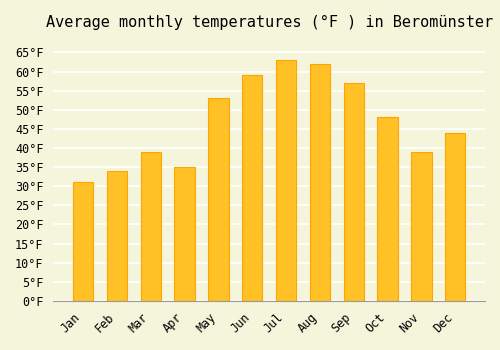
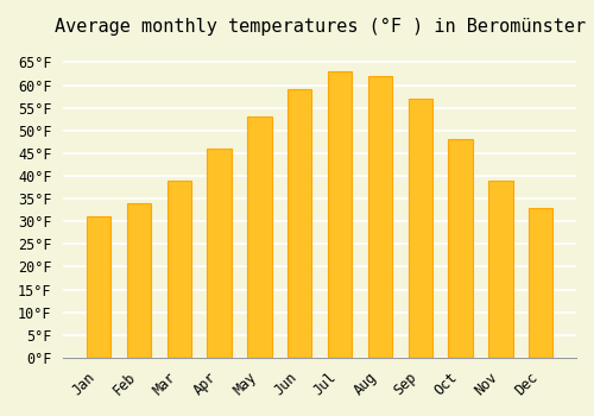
Apr: 35°F -> 46°F
Dec: 44°F -> 33°F
